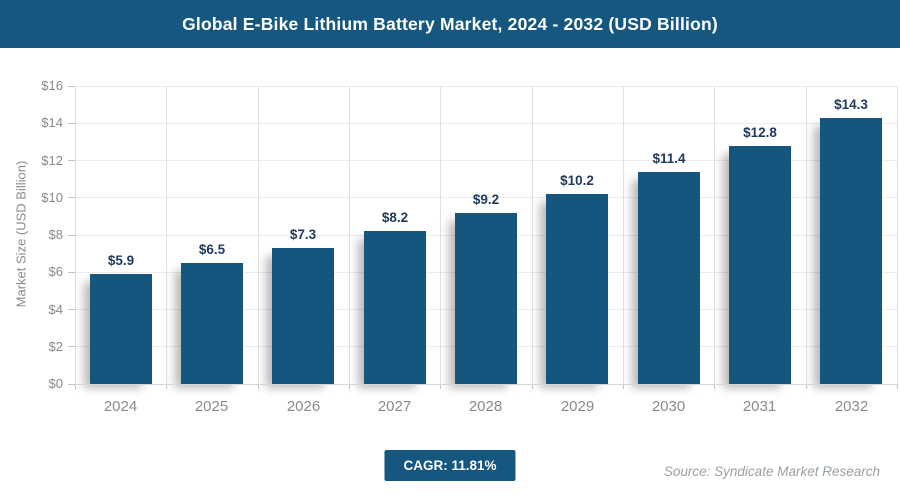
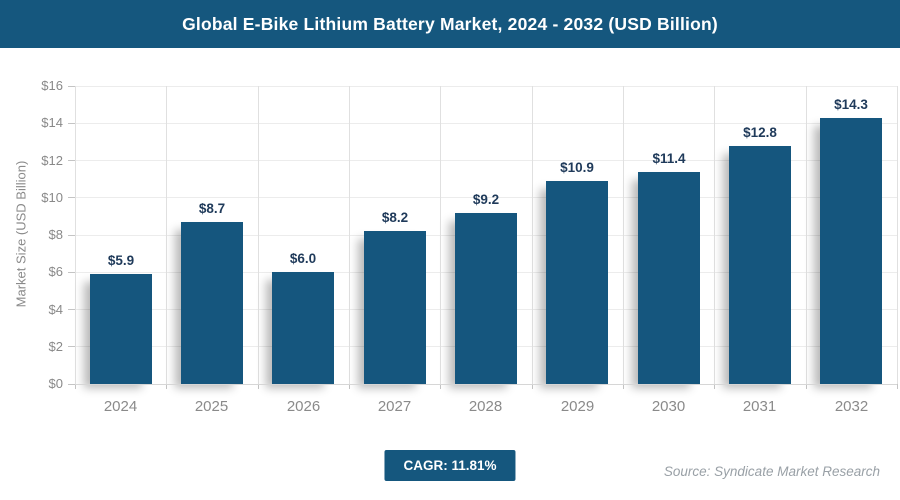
2025: $6.5 -> $8.7
2026: $7.3 -> $6.0
2029: $10.2 -> $10.9
